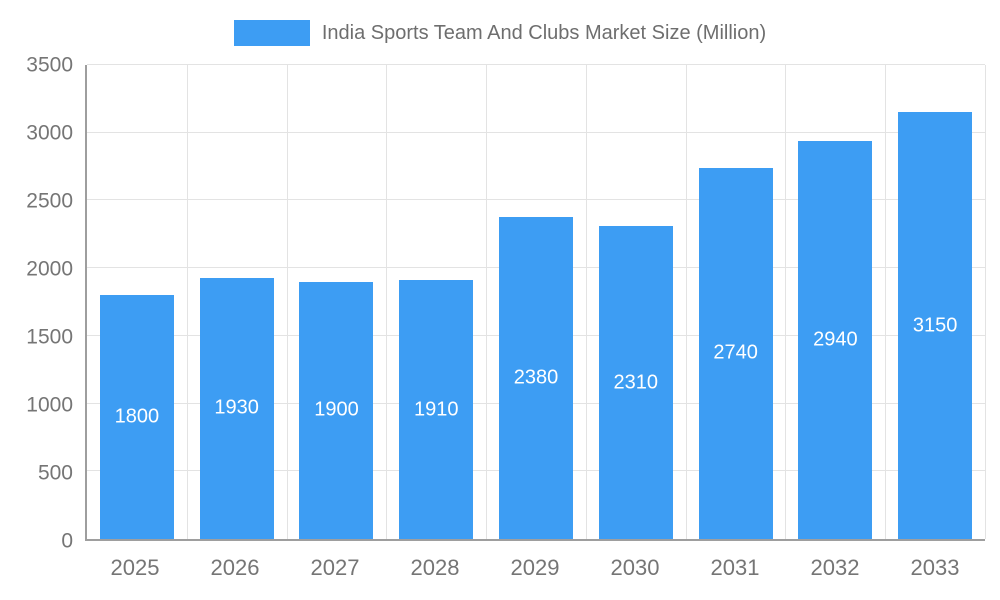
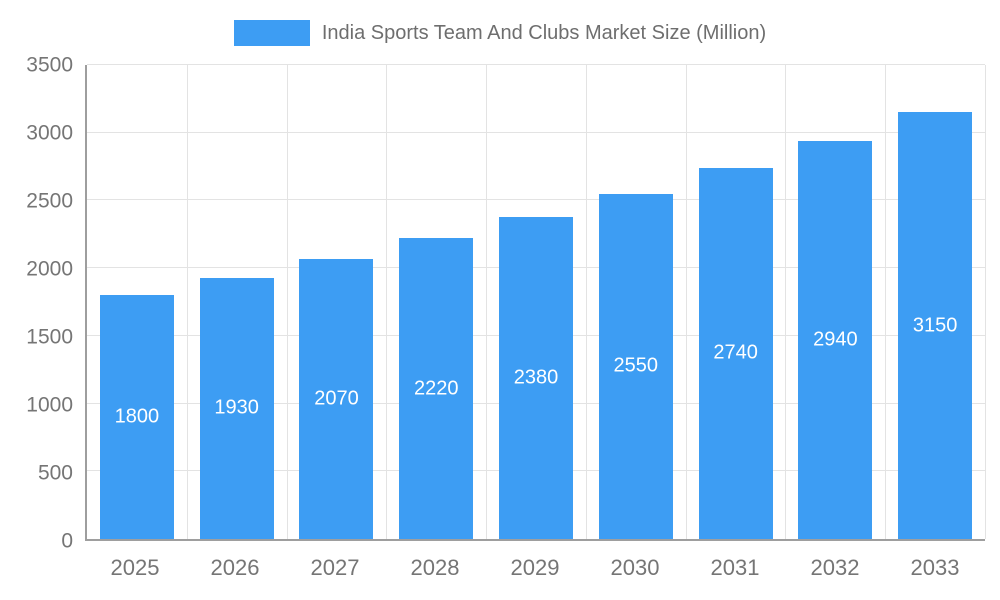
2027: 1900 -> 2070
2028: 1910 -> 2220
2030: 2310 -> 2550
